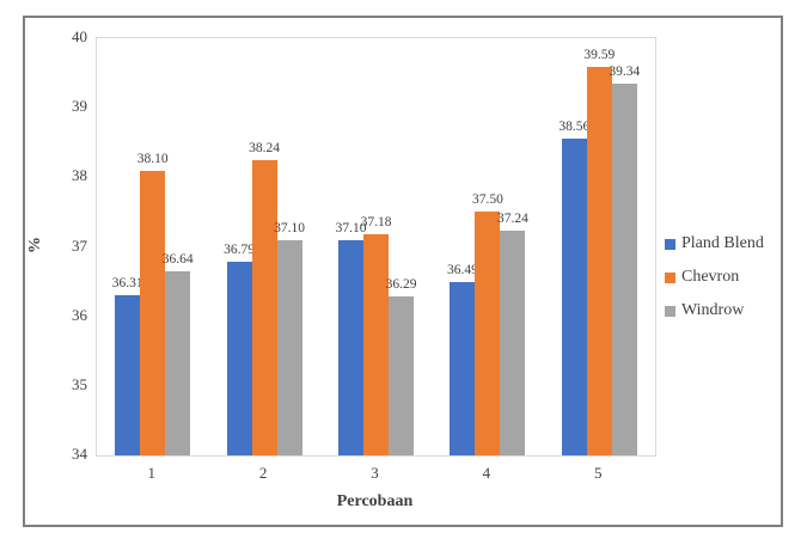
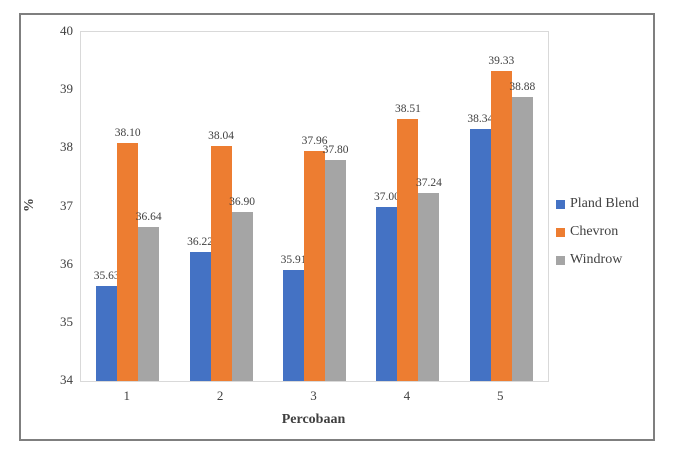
Pland Blend/1: 36.31 -> 35.63
Pland Blend/2: 36.79 -> 36.22
Chevron/2: 38.24 -> 38.04
Windrow/2: 37.10 -> 36.90
Pland Blend/3: 37.10 -> 35.91
Chevron/3: 37.18 -> 37.96
Windrow/3: 36.29 -> 37.80
Pland Blend/4: 36.49 -> 37.00
Chevron/4: 37.50 -> 38.51
Pland Blend/5: 38.56 -> 38.34
Chevron/5: 39.59 -> 39.33
Windrow/5: 39.34 -> 38.88
